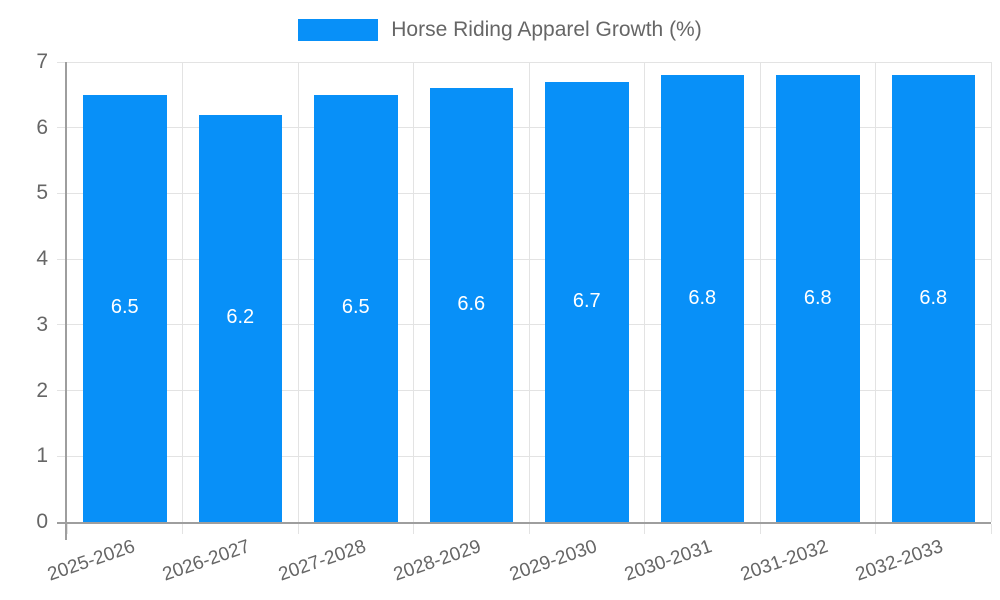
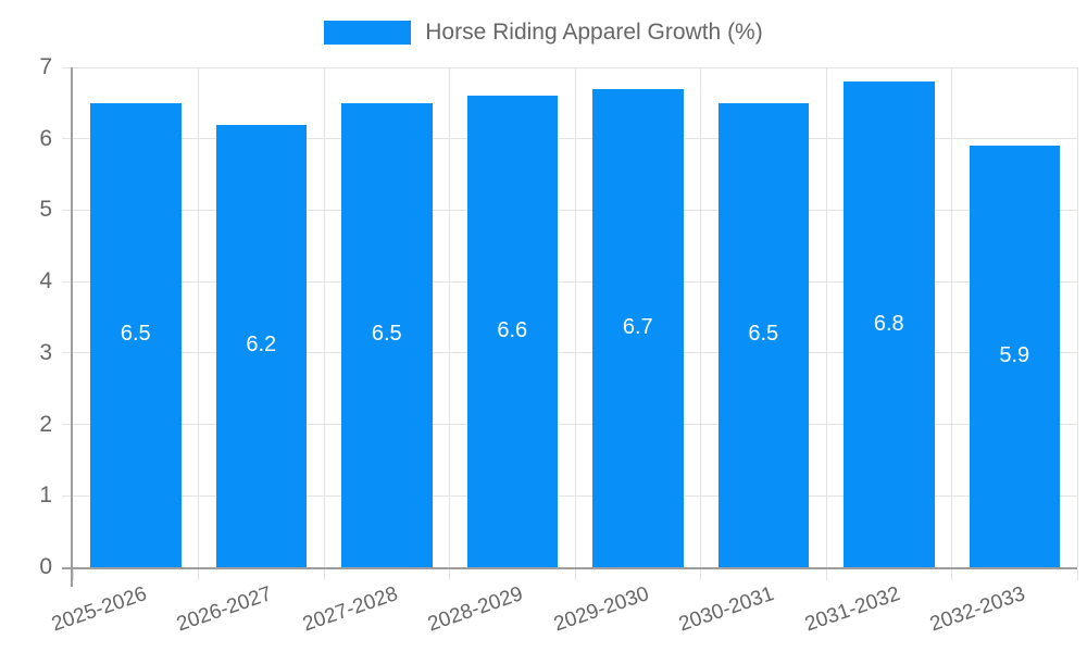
2030-2031: 6.8 -> 6.5
2032-2033: 6.8 -> 5.9
